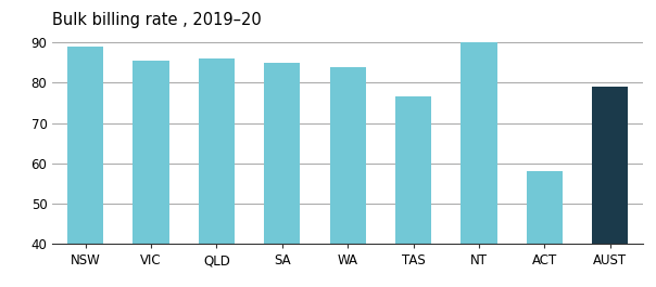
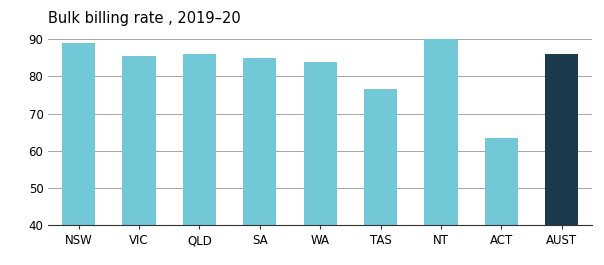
ACT: 58.0 -> 63.5
AUST: 79.0 -> 86.0
